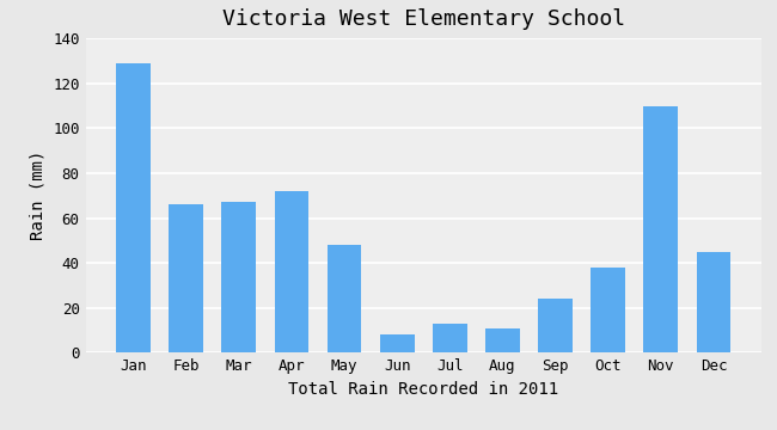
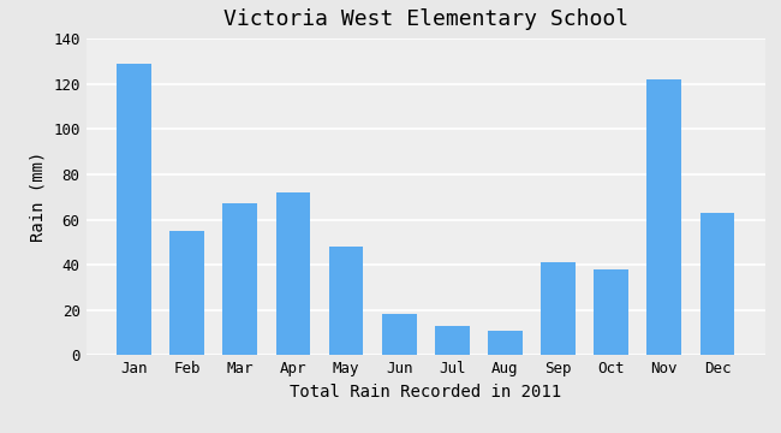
Feb: 66 -> 55
Jun: 8 -> 18
Sep: 24 -> 41
Nov: 110 -> 122
Dec: 45 -> 63
